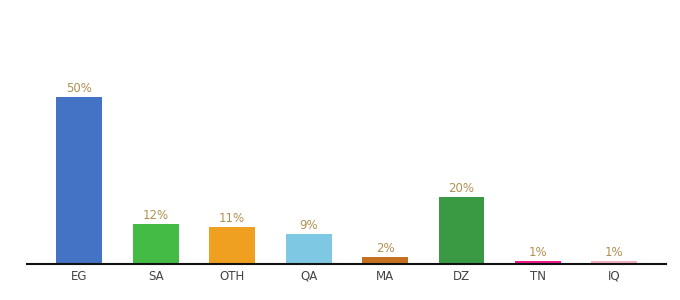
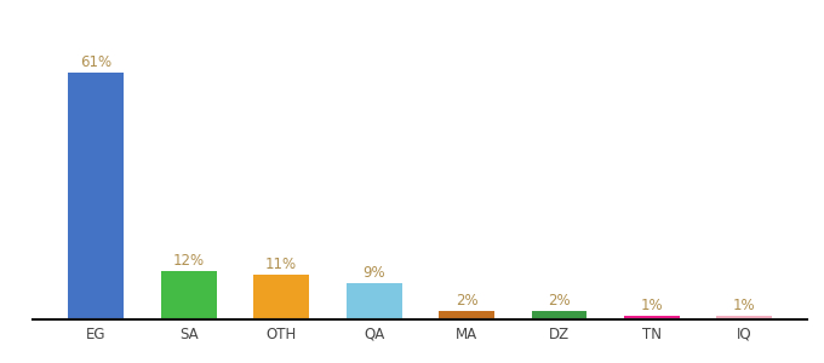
EG: 50% -> 61%
DZ: 20% -> 2%
